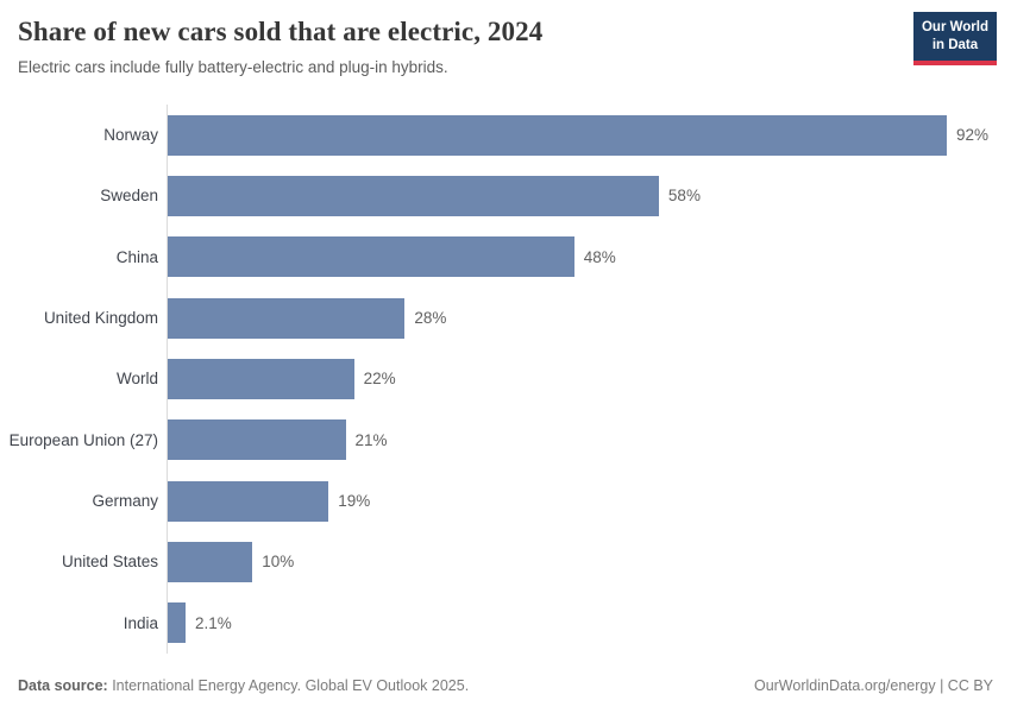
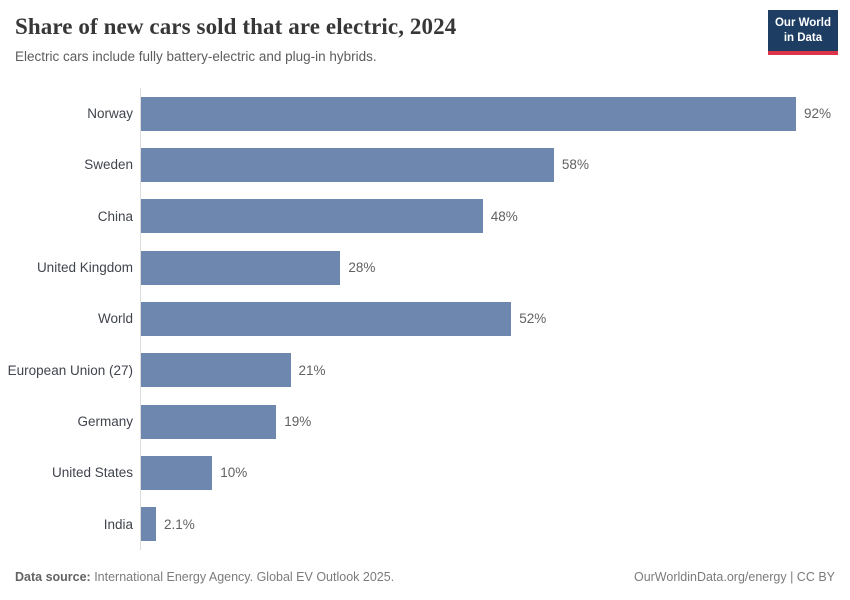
World: 22% -> 52%
